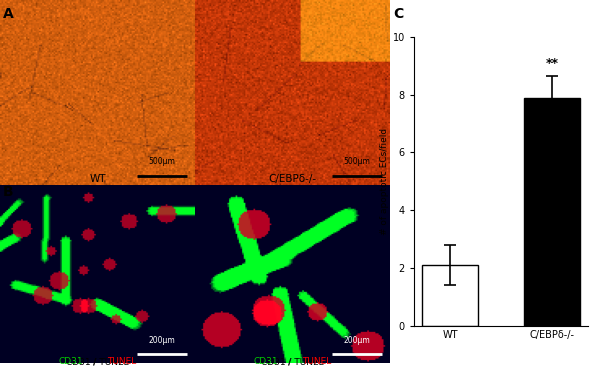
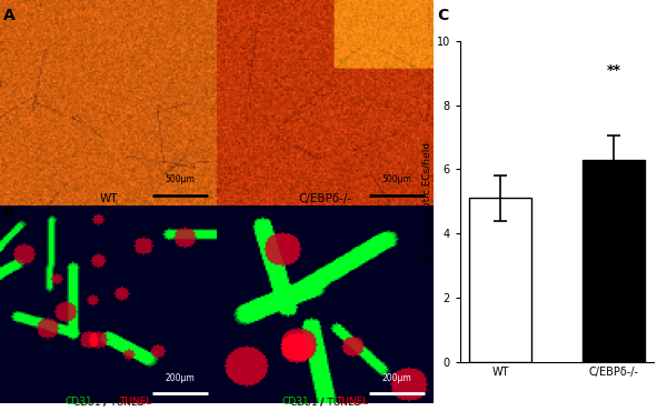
WT: 2.1 -> 5.1
C/EBPδ-/-: 7.9 -> 6.3
